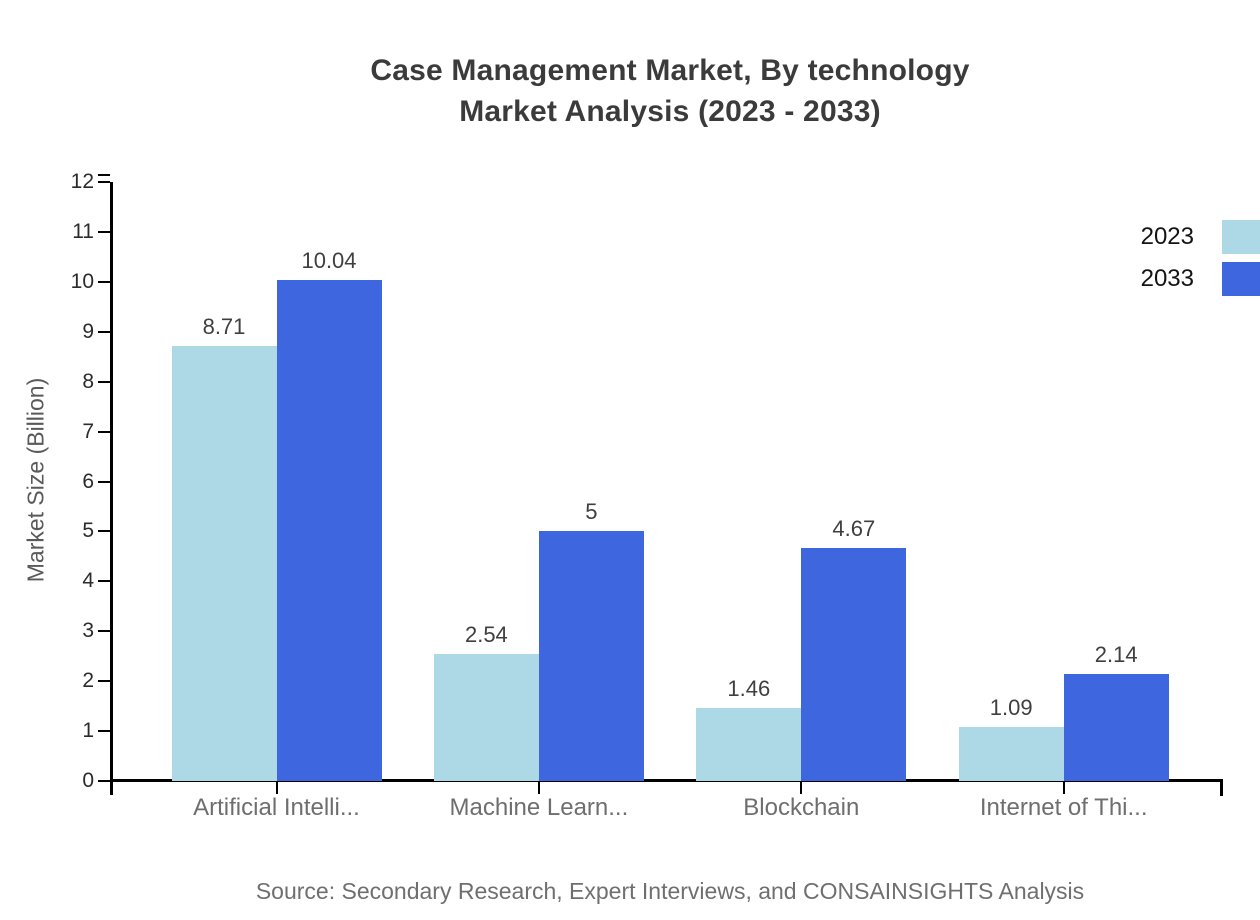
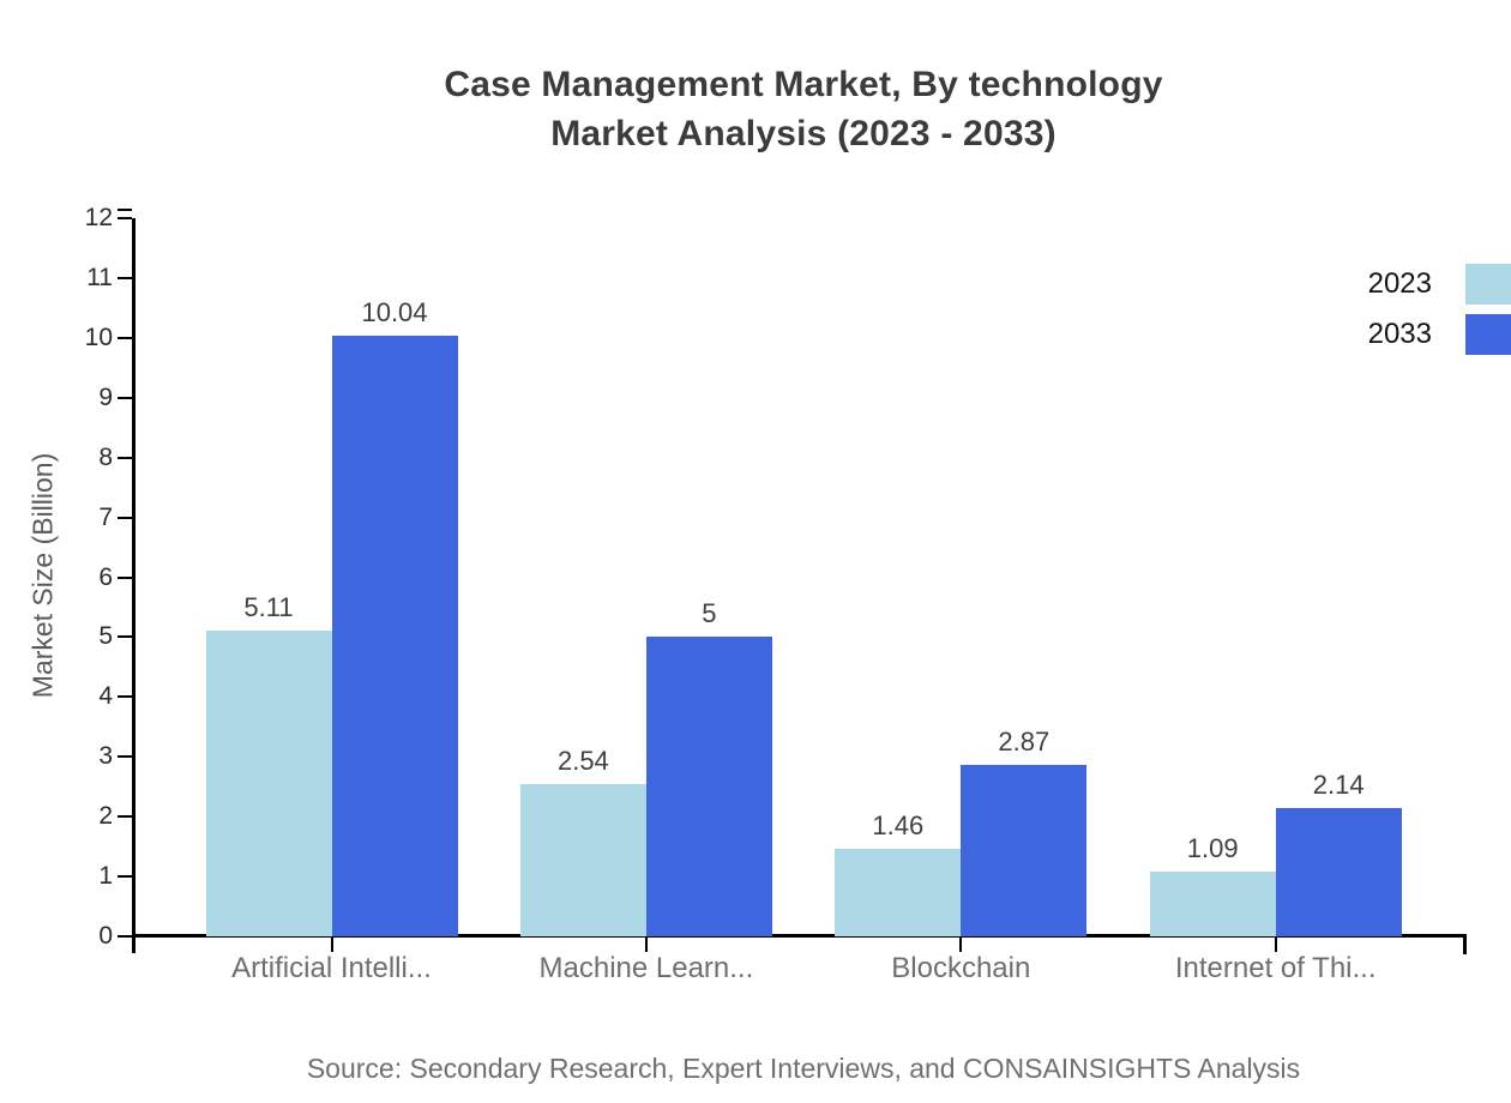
2023/Artificial Intelli...: 8.71 -> 5.11
2033/Blockchain: 4.67 -> 2.87
